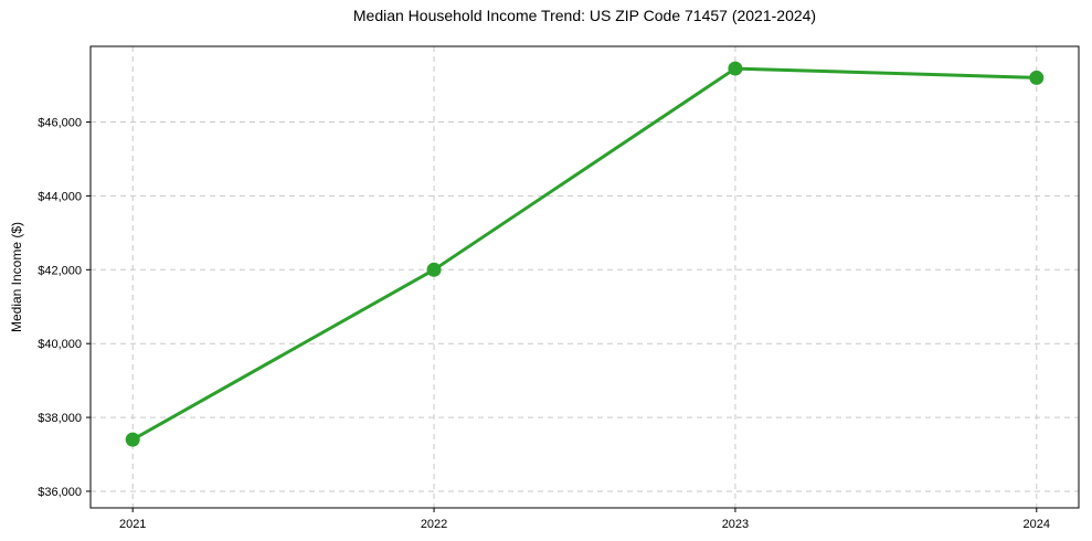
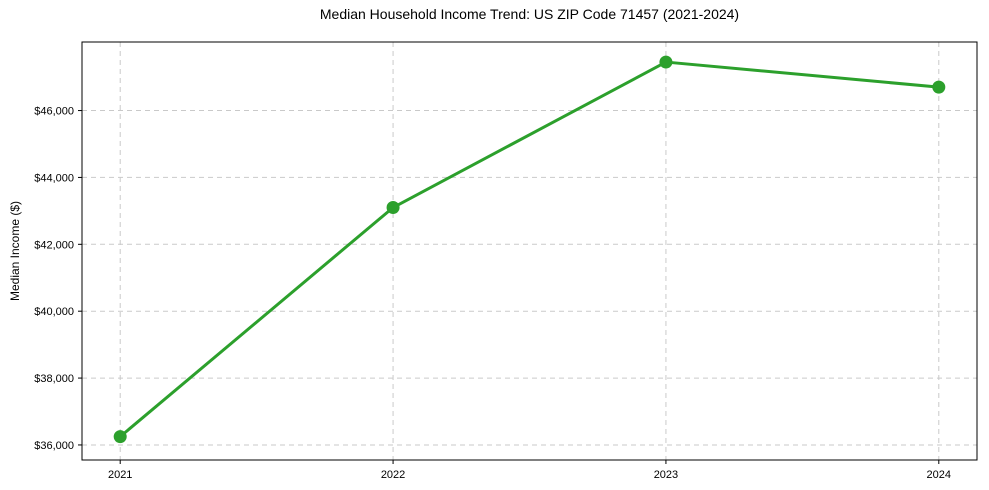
2021: $37400 -> $36200
2022: $42000 -> $43100
2024: $47200 -> $46700
